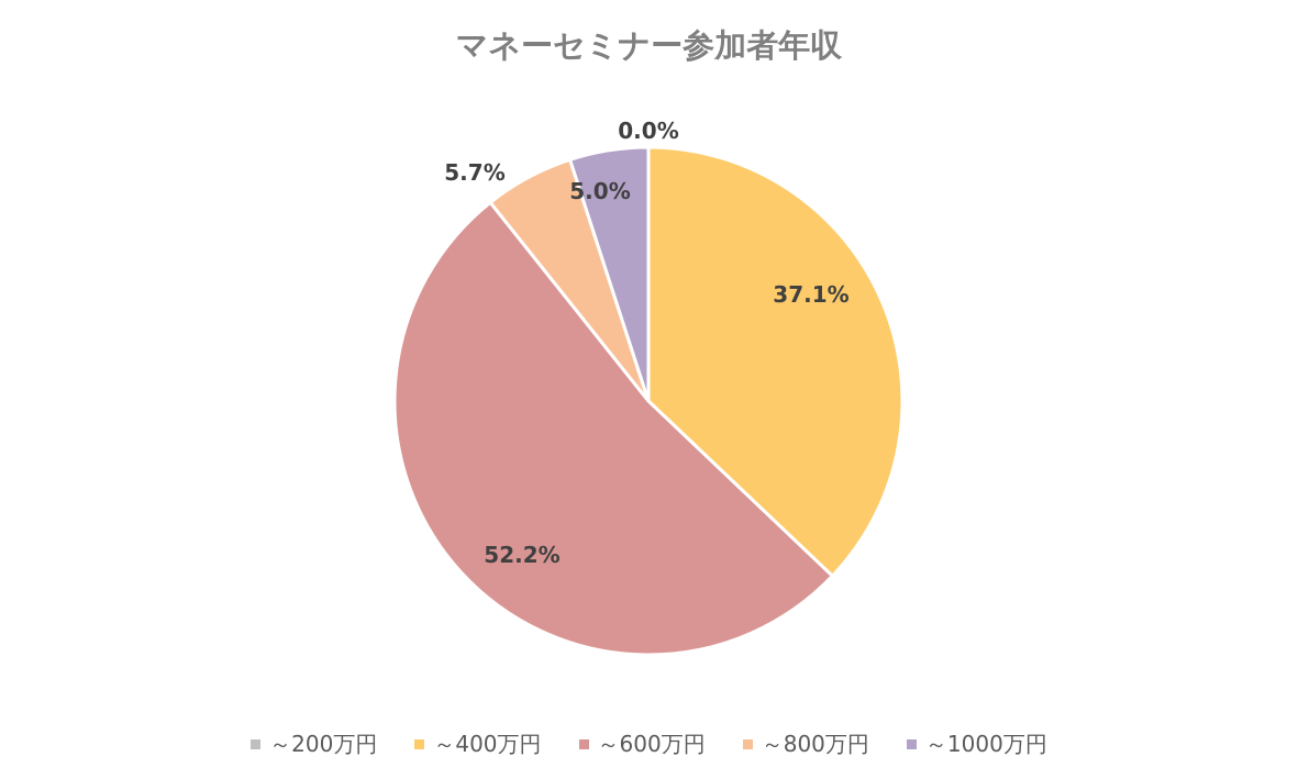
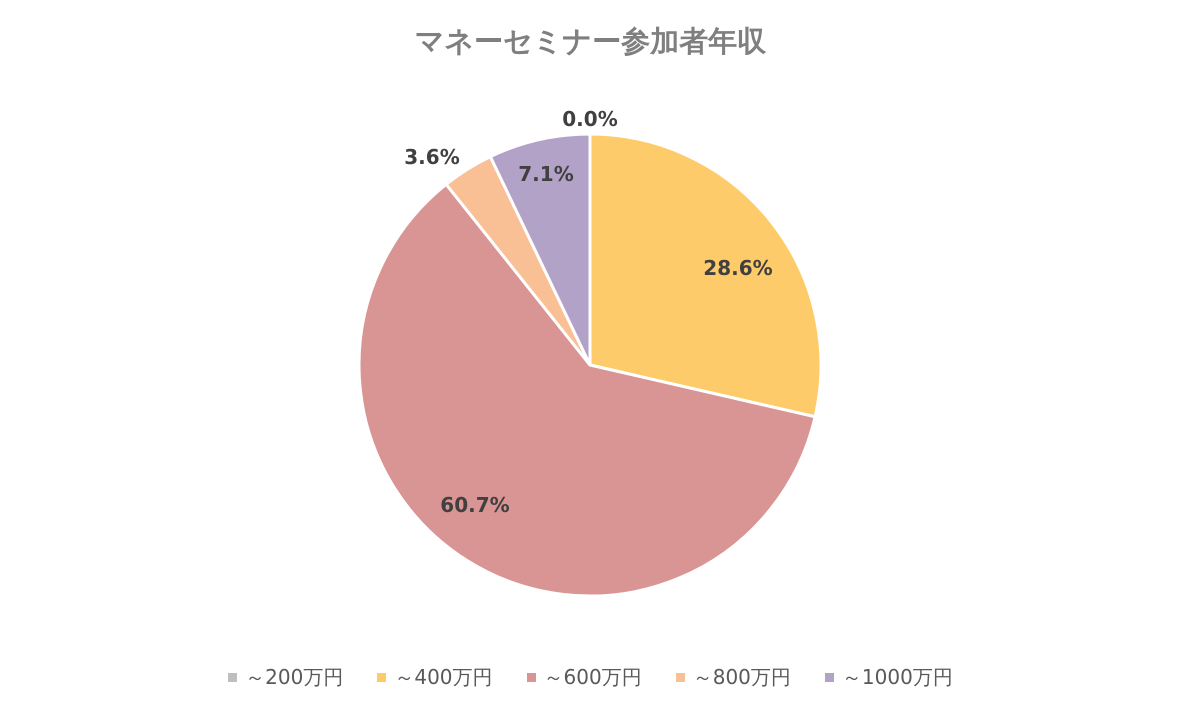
～400万円: 37.1% -> 28.6%
～600万円: 52.2% -> 60.7%
～800万円: 5.7% -> 3.6%
～1000万円: 5.0% -> 7.1%
